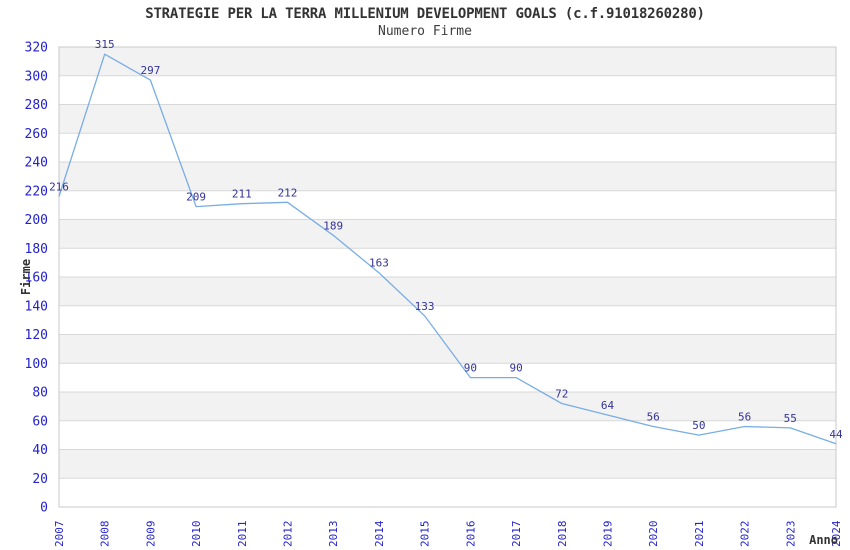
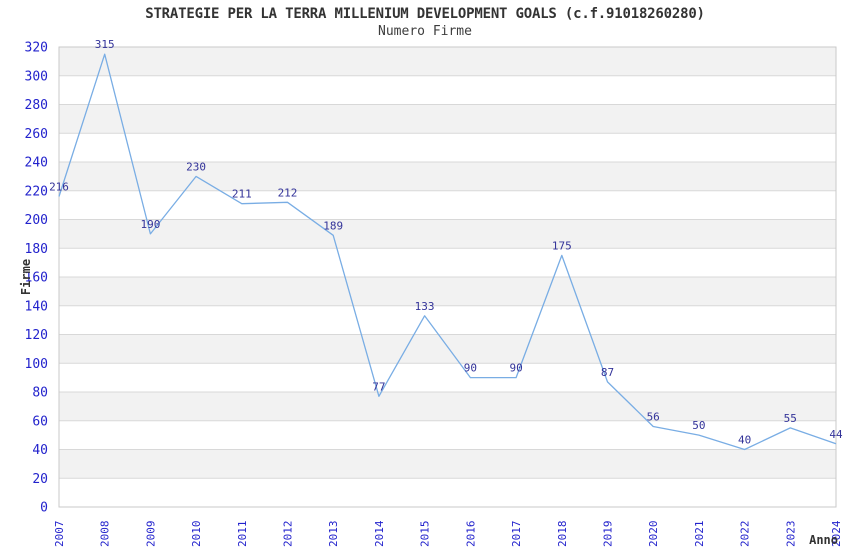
2009: 297 -> 190
2010: 209 -> 230
2014: 163 -> 77
2018: 72 -> 175
2019: 64 -> 87
2022: 56 -> 40
